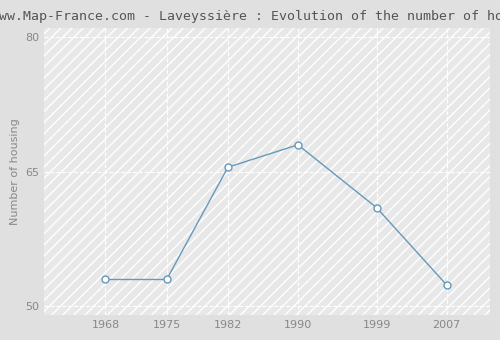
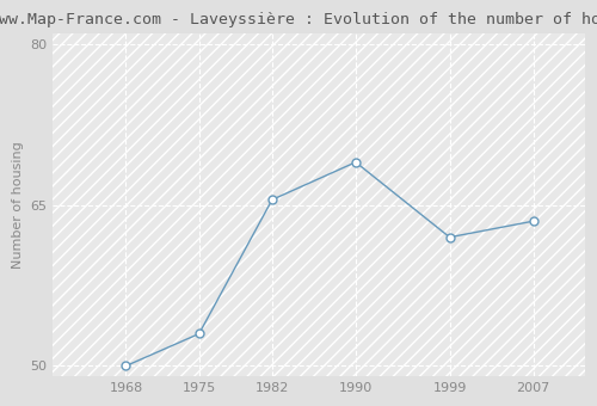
1968: 53.0 -> 50.0
1990: 68.0 -> 69.0
1999: 61.0 -> 62.0
2007: 52.4 -> 63.5
